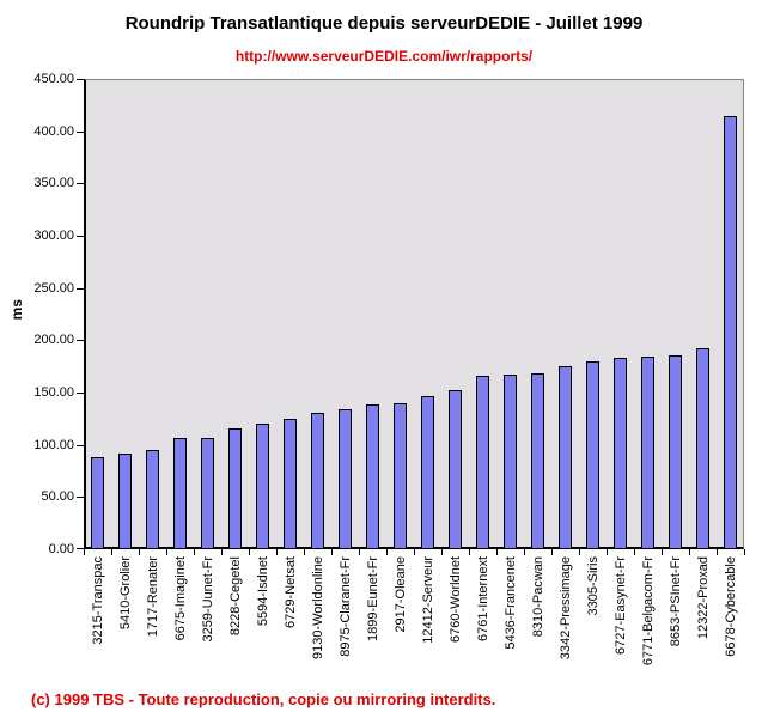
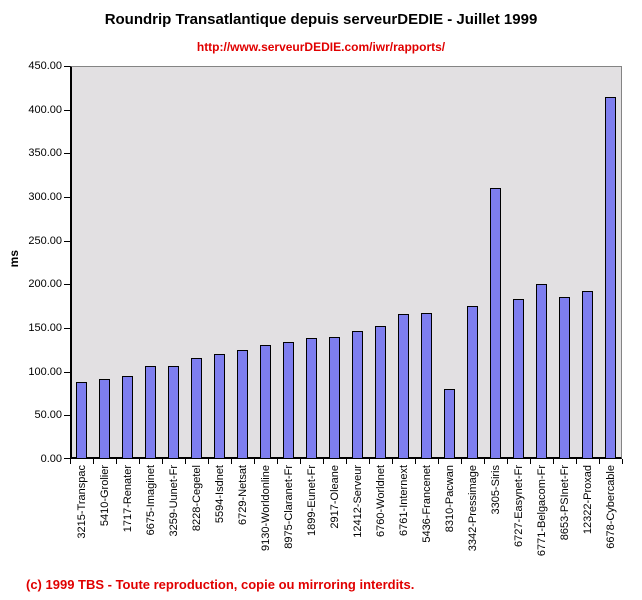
8310-Pacwan: 170 -> 80
3305-Siris: 180 -> 310
6771-Belgacom-Fr: 180 -> 200
